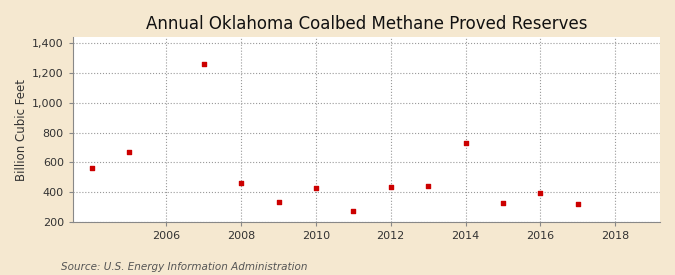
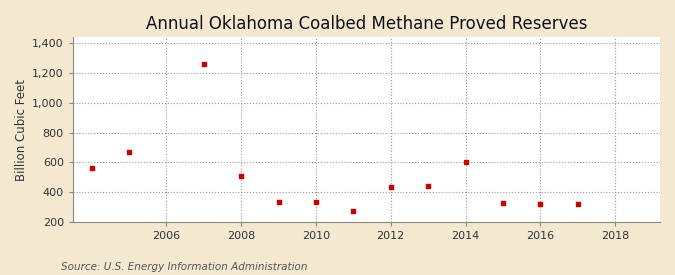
2008: 460 -> 510
2010: 430 -> 330
2014: 730 -> 600
2016: 390 -> 320
